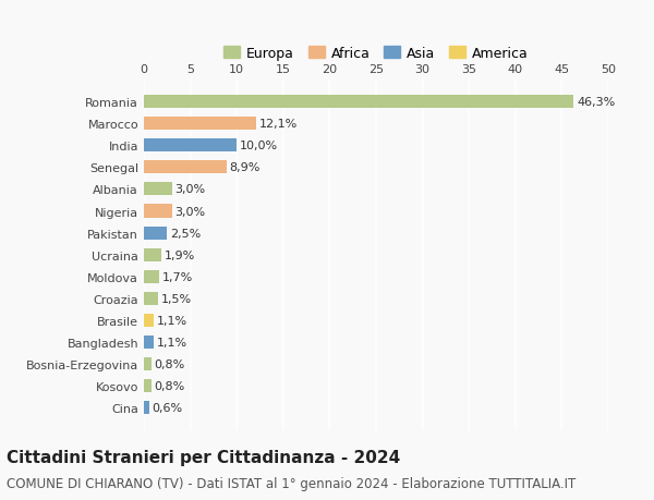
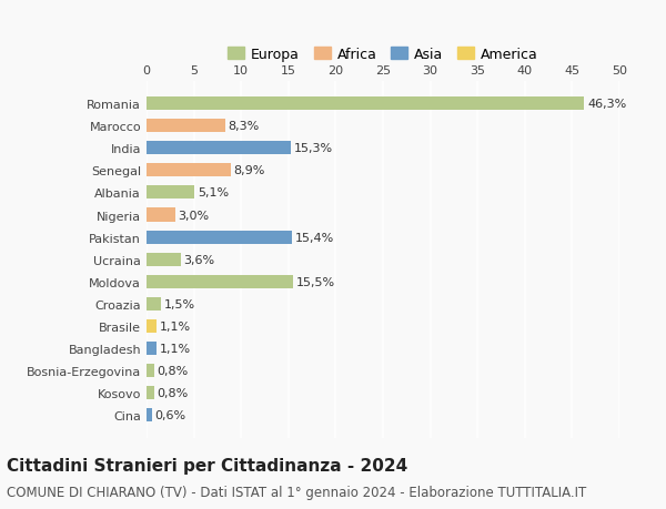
Marocco: 12,1% -> 8,3%
India: 10,0% -> 15,3%
Albania: 3,0% -> 5,1%
Pakistan: 2,5% -> 15,4%
Ucraina: 1,9% -> 3,6%
Moldova: 1,7% -> 15,5%
